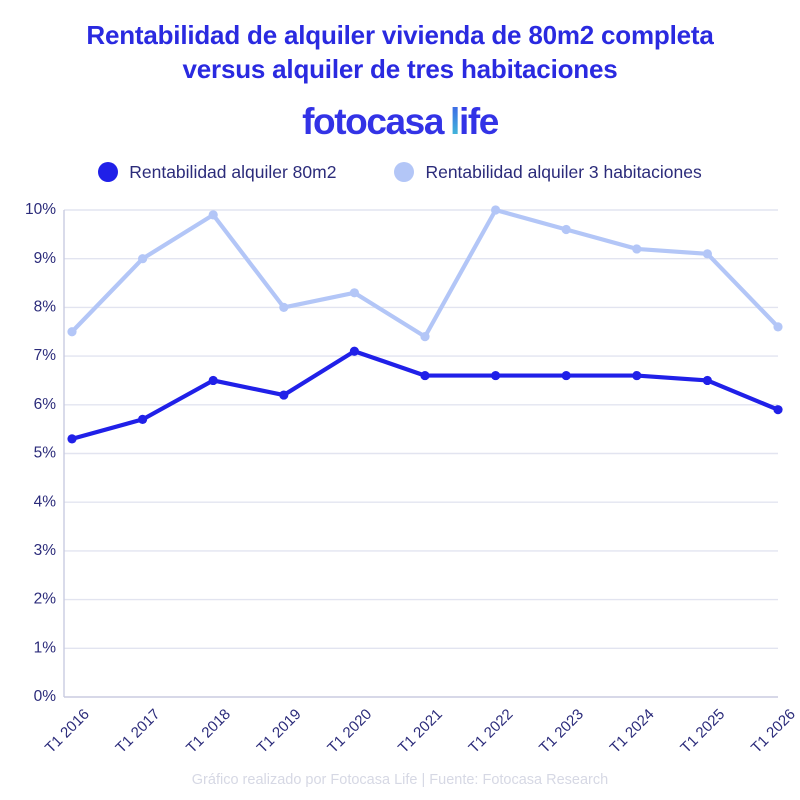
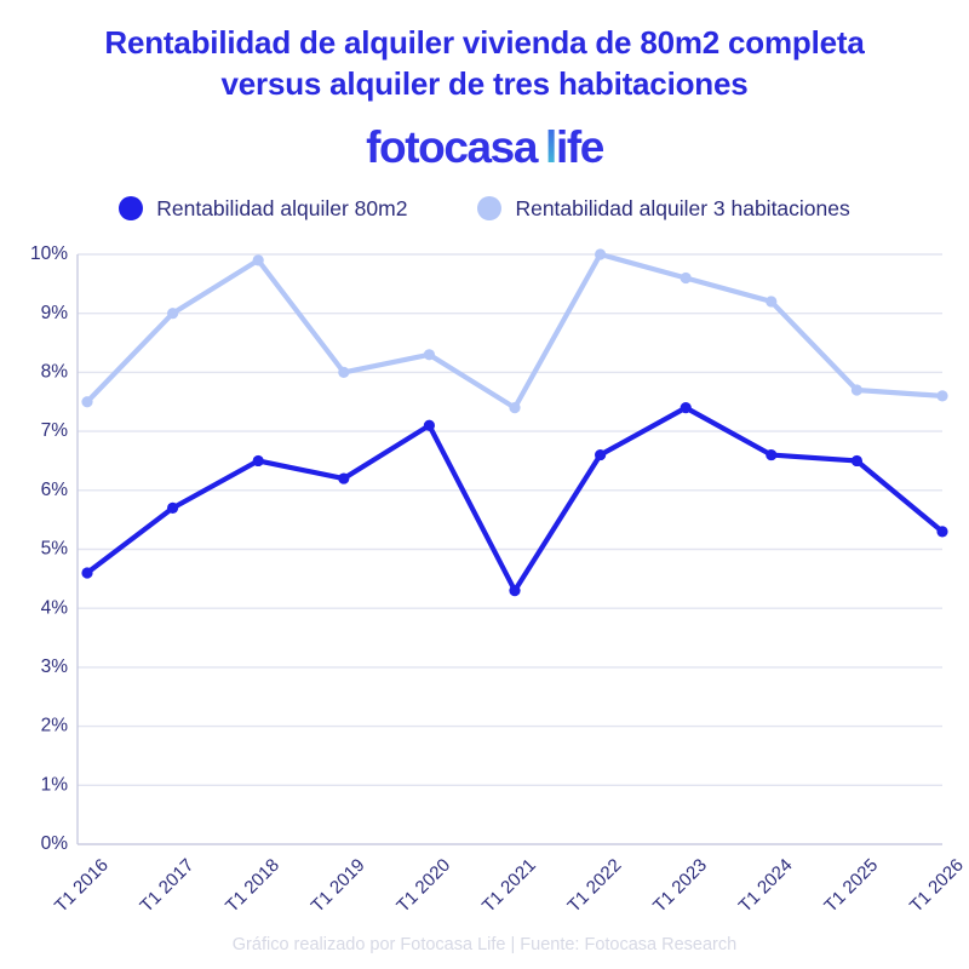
Rentabilidad alquiler 80m2/T1 2016: 5.3% -> 4.6%
Rentabilidad alquiler 80m2/T1 2021: 6.6% -> 4.3%
Rentabilidad alquiler 80m2/T1 2023: 6.6% -> 7.4%
Rentabilidad alquiler 3 habitaciones/T1 2025: 9.1% -> 7.7%
Rentabilidad alquiler 80m2/T1 2026: 5.9% -> 5.3%
